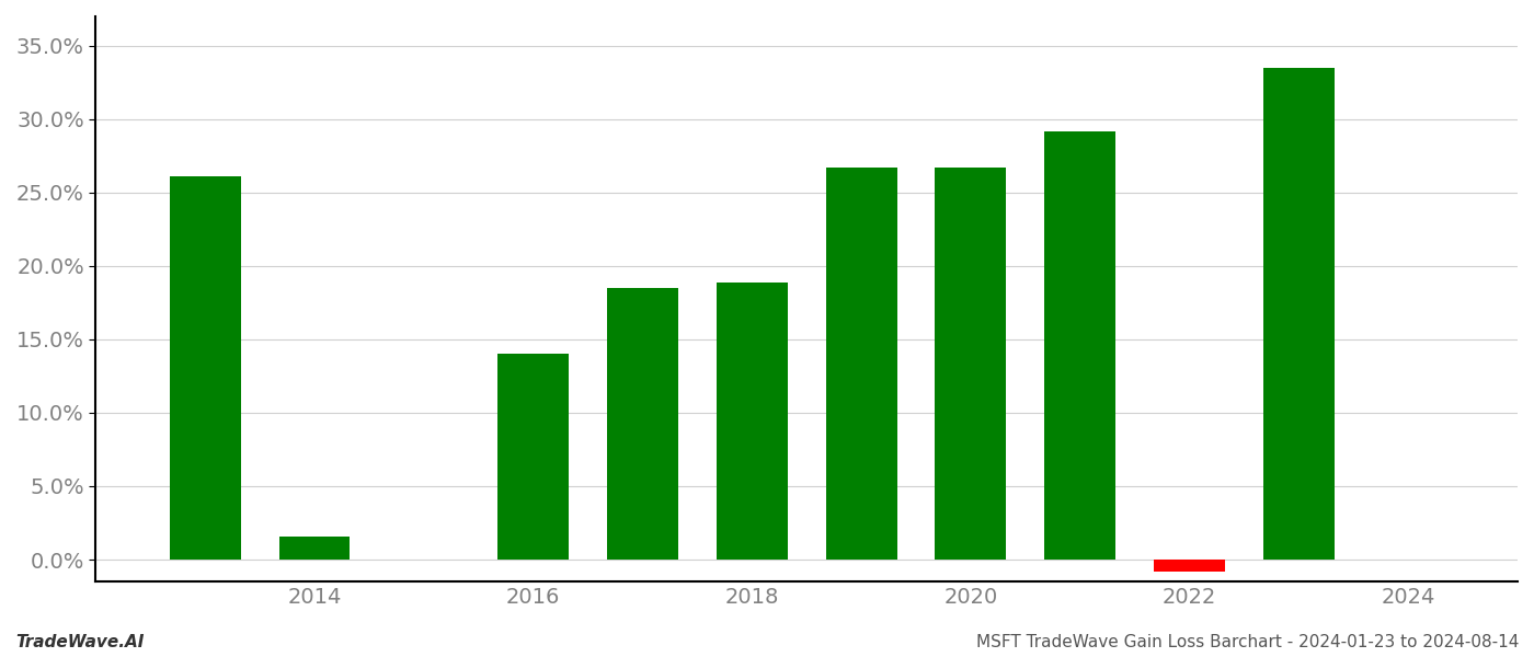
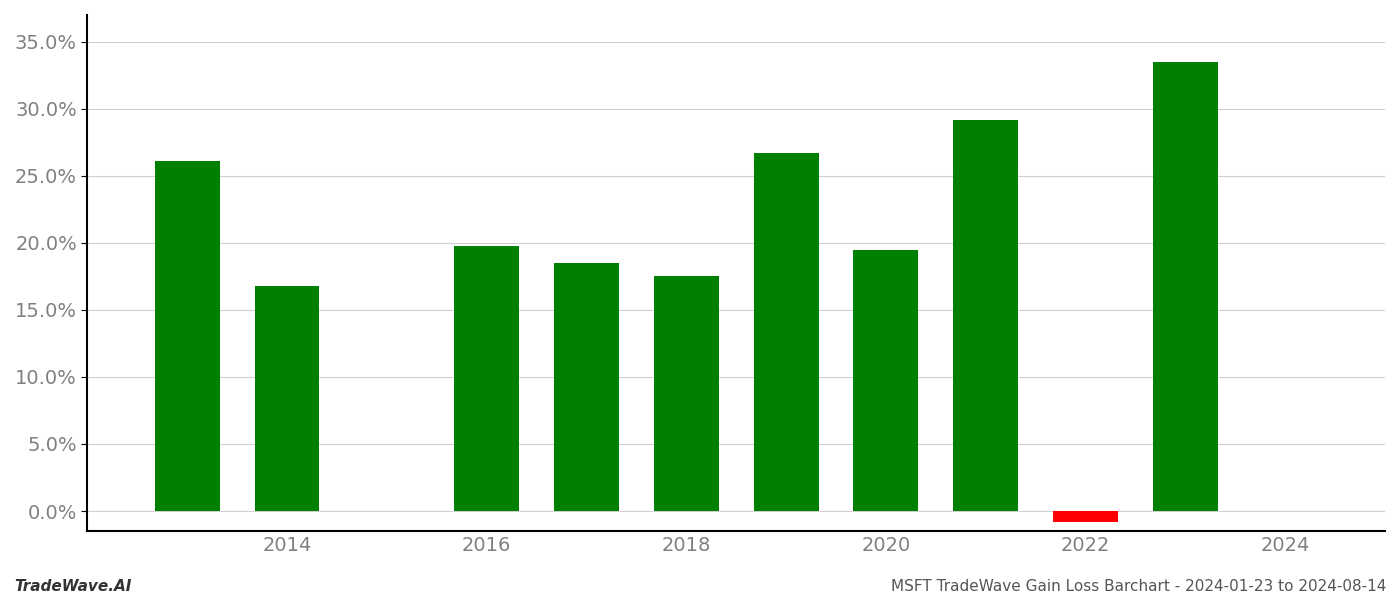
2014: 1.6% -> 16.8%
2016: 14.0% -> 19.8%
2018: 18.9% -> 17.5%
2020: 26.7% -> 19.5%
